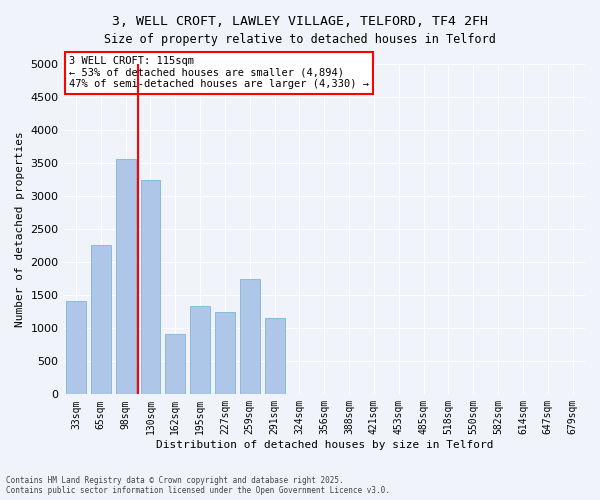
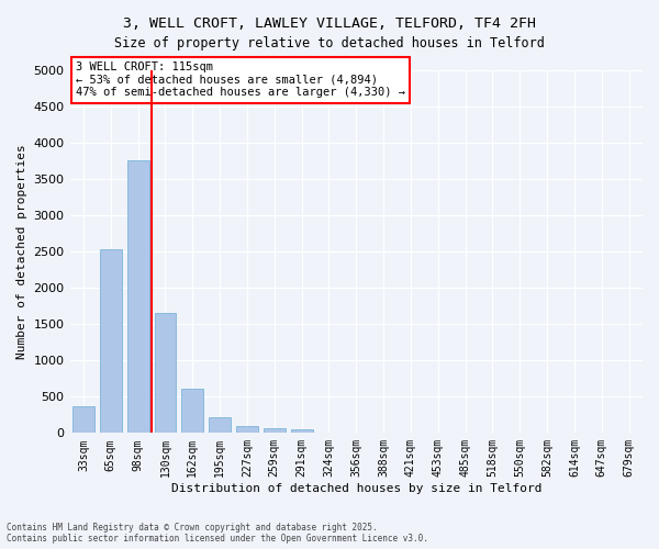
33sqm: 1420 -> 370
65sqm: 2260 -> 2530
98sqm: 3560 -> 3760
130sqm: 3240 -> 1650
162sqm: 920 -> 610
195sqm: 1340 -> 210
227sqm: 1240 -> 100
259sqm: 1740 -> 60
291sqm: 1160 -> 40
